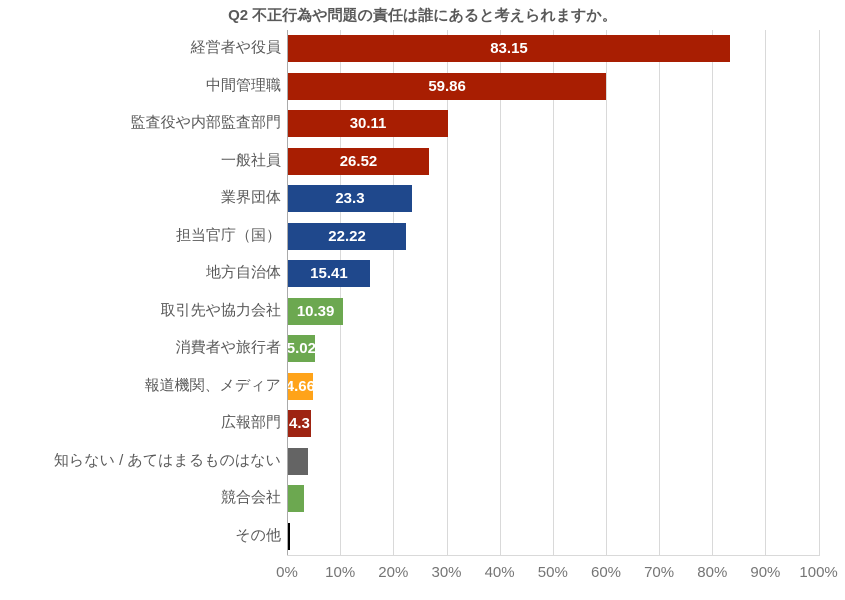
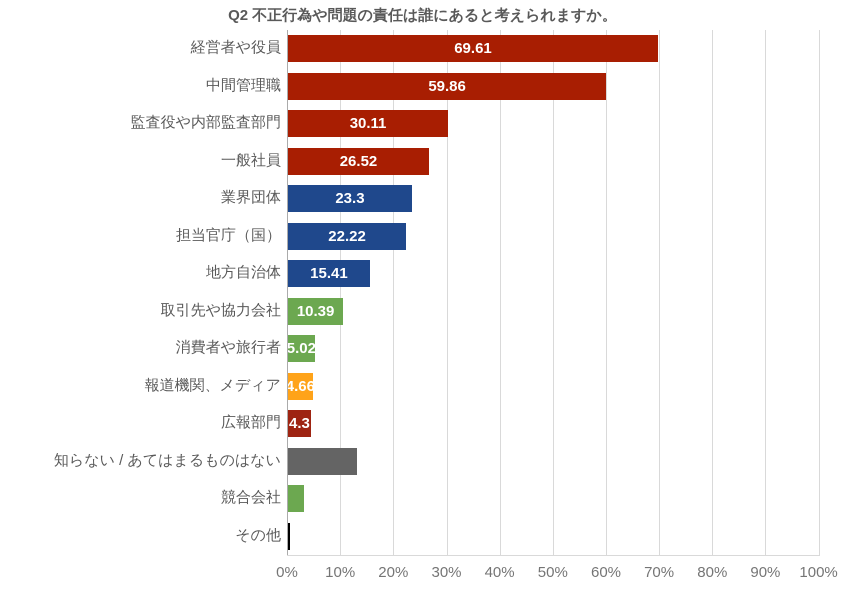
経営者や役員: 83.15 -> 69.61
知らない / あてはまるものはない: 4% -> 13%
